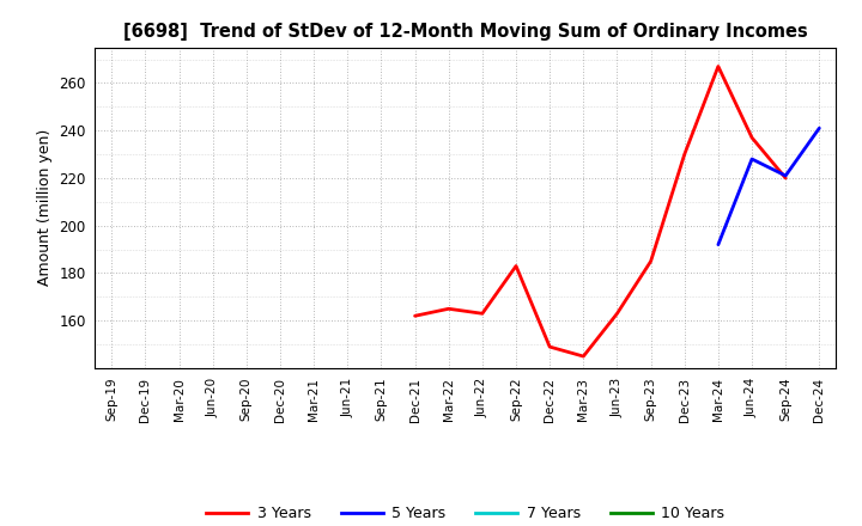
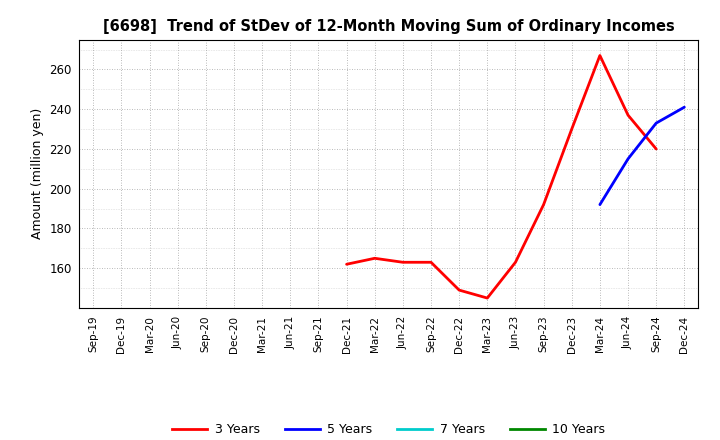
3 Years/Sep-22: 183 -> 163
3 Years/Sep-23: 185 -> 192
5 Years/Jun-24: 228 -> 215
5 Years/Sep-24: 221 -> 233
